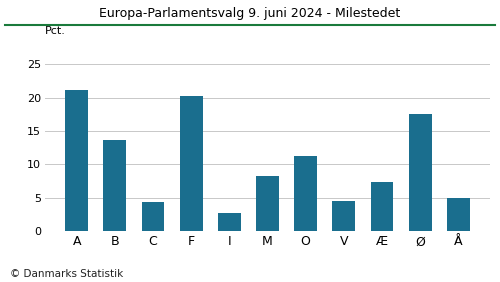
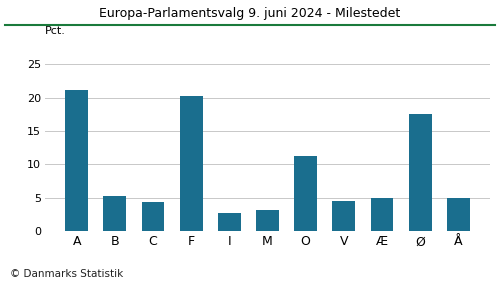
B: 13.6 -> 5.3
M: 8.2 -> 3.2
Æ: 7.4 -> 5.0
